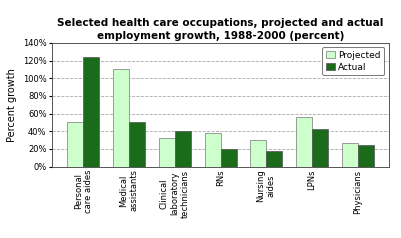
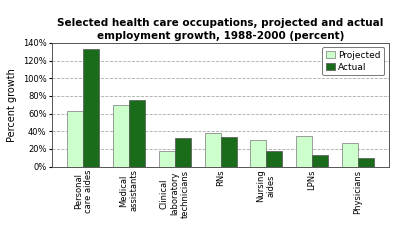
Projected/Personal care aides: 50% -> 63%
Actual/Personal care aides: 124% -> 133%
Projected/Medical assistants: 110% -> 70%
Actual/Medical assistants: 50% -> 75%
Projected/Clinical laboratory technicians: 32% -> 18%
Actual/Clinical laboratory technicians: 40% -> 32%
Actual/RNs: 20% -> 33%
Projected/LPNs: 56% -> 35%
Actual/LPNs: 42% -> 13%
Actual/Physicians: 24% -> 10%
